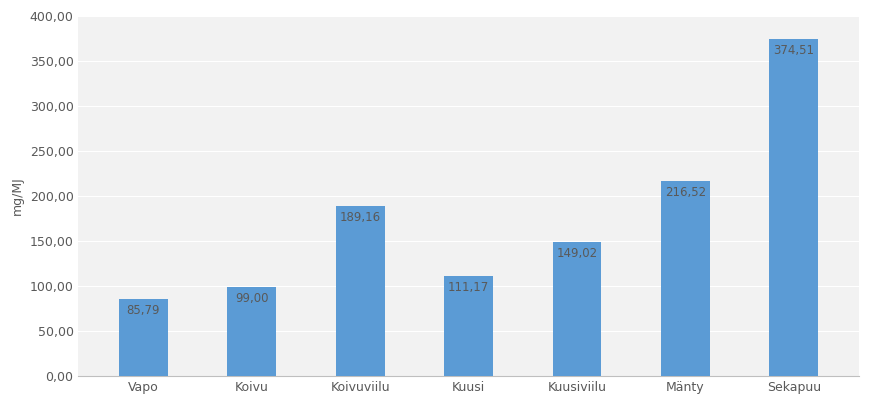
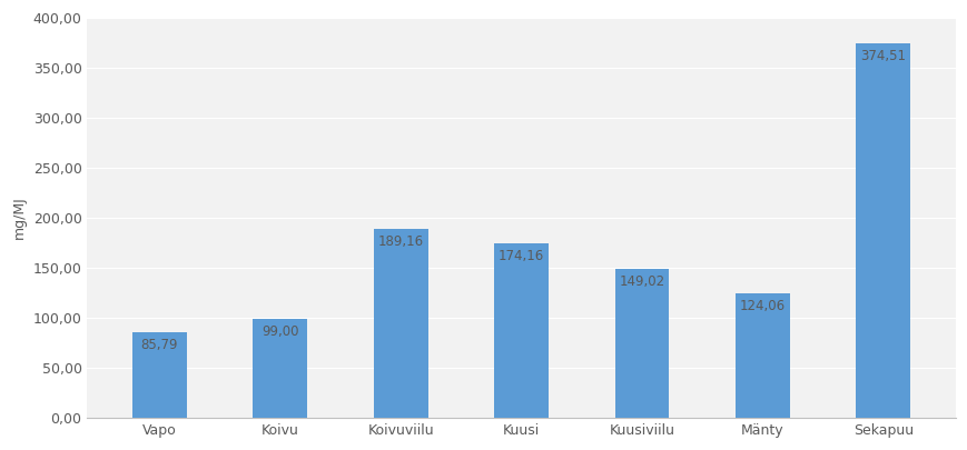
Kuusi: 111,17 -> 174,16
Mänty: 216,52 -> 124,06
